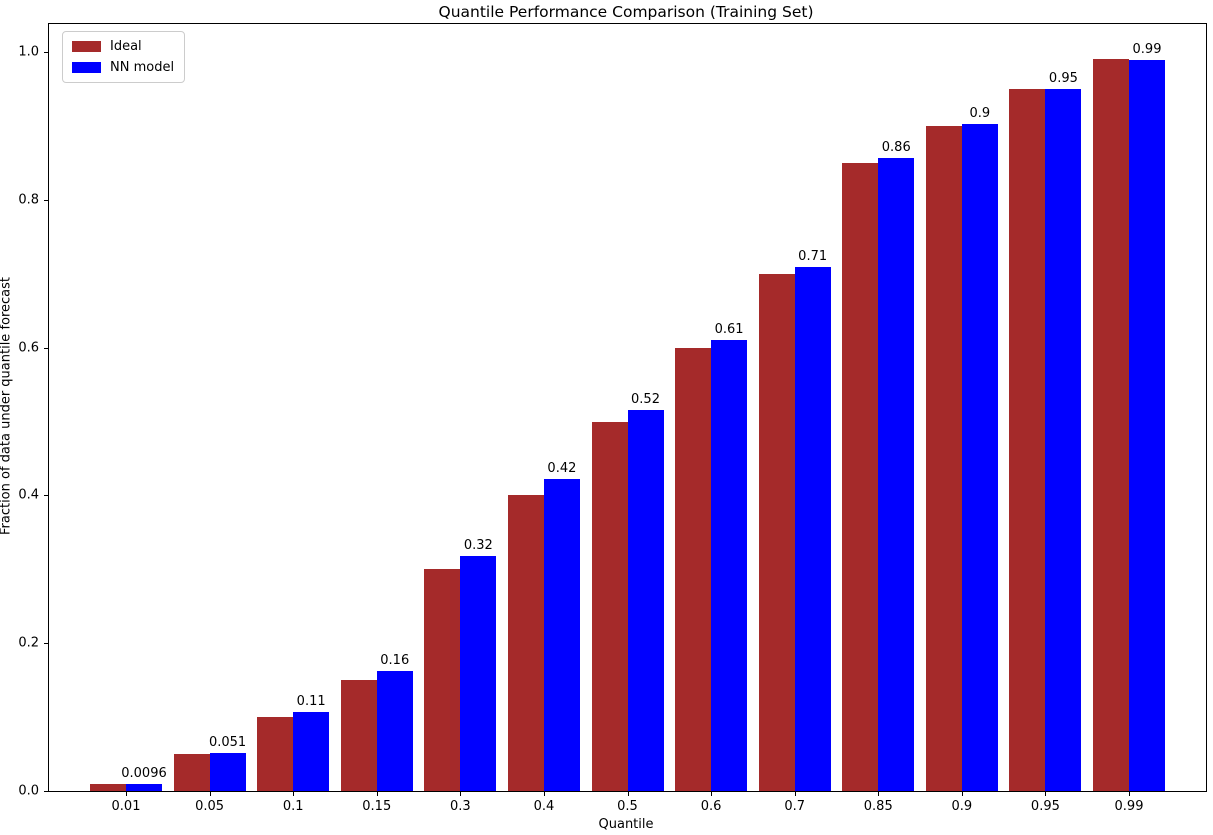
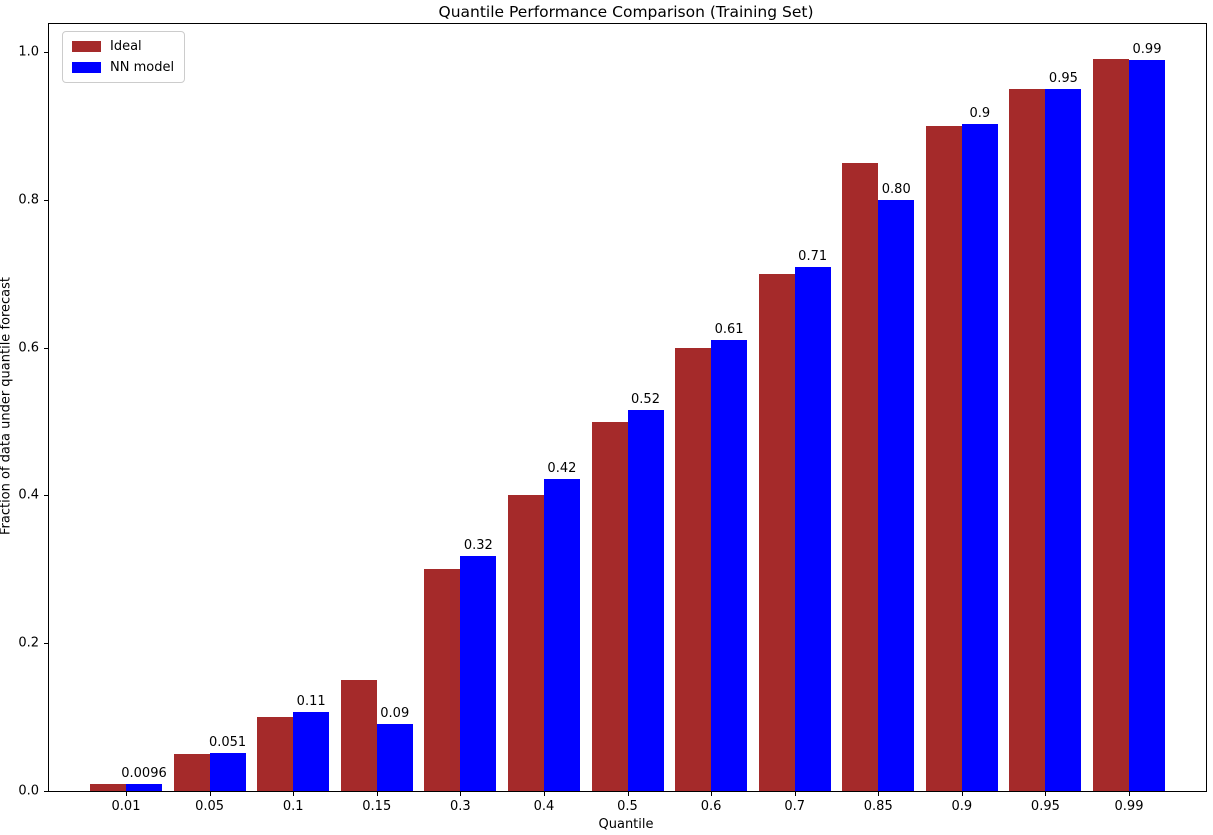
NN model/0.15: 0.16 -> 0.09
NN model/0.85: 0.86 -> 0.80
